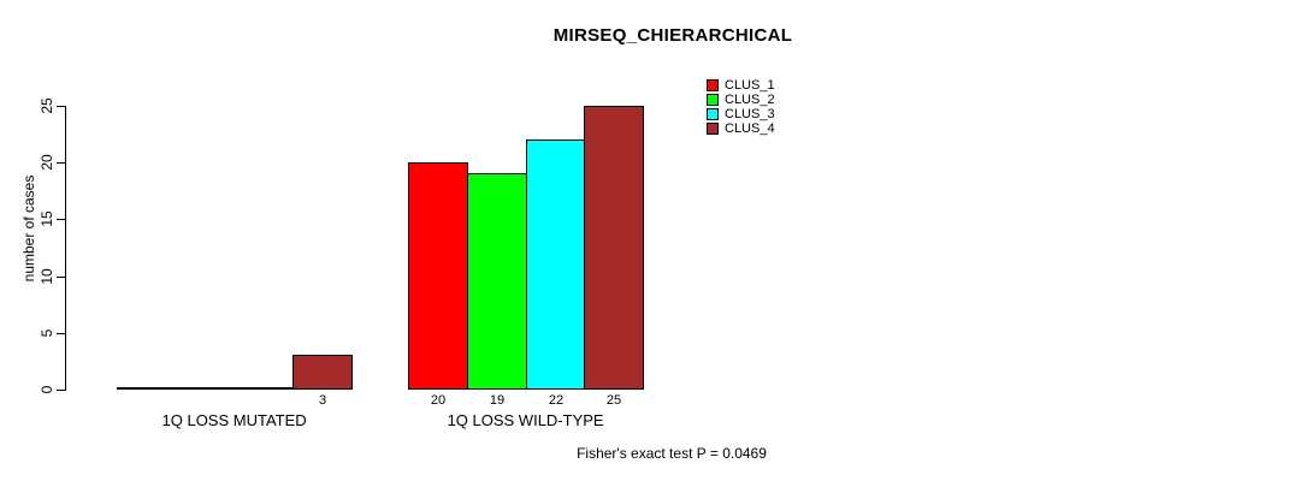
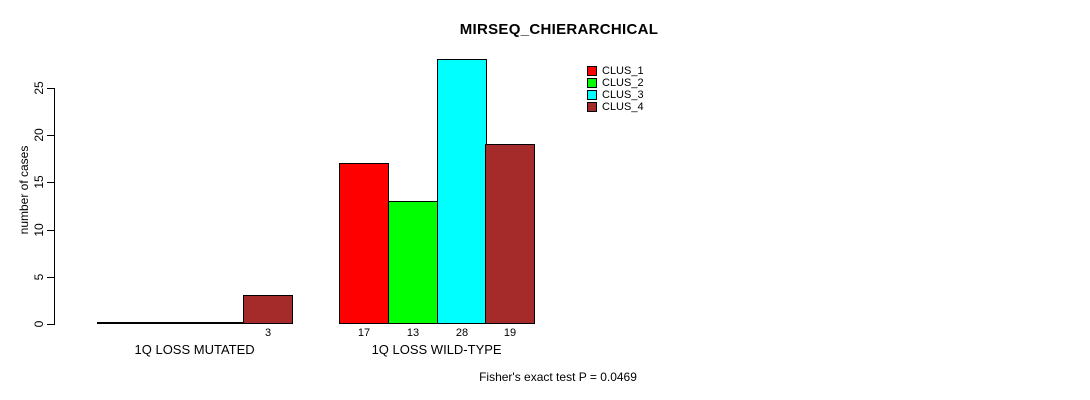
CLUS_1/1Q LOSS WILD-TYPE: 20 -> 17
CLUS_2/1Q LOSS WILD-TYPE: 19 -> 13
CLUS_3/1Q LOSS WILD-TYPE: 22 -> 28
CLUS_4/1Q LOSS WILD-TYPE: 25 -> 19
